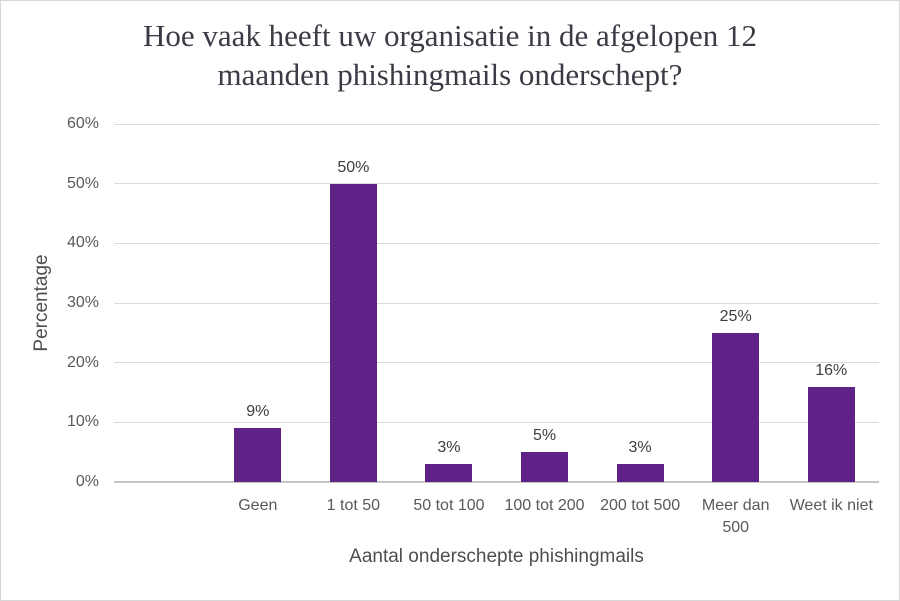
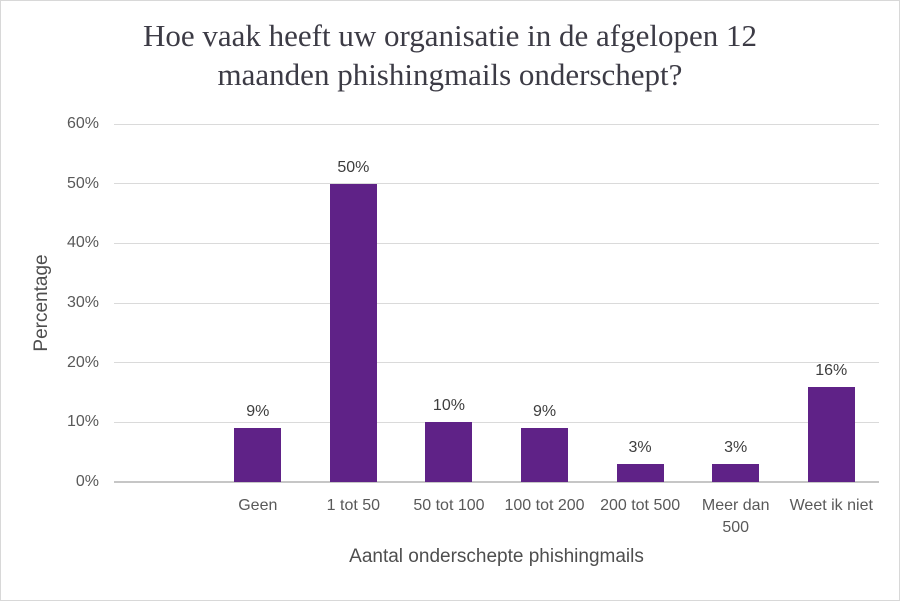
50 tot 100: 3% -> 10%
100 tot 200: 5% -> 9%
Meer dan 500: 25% -> 3%
